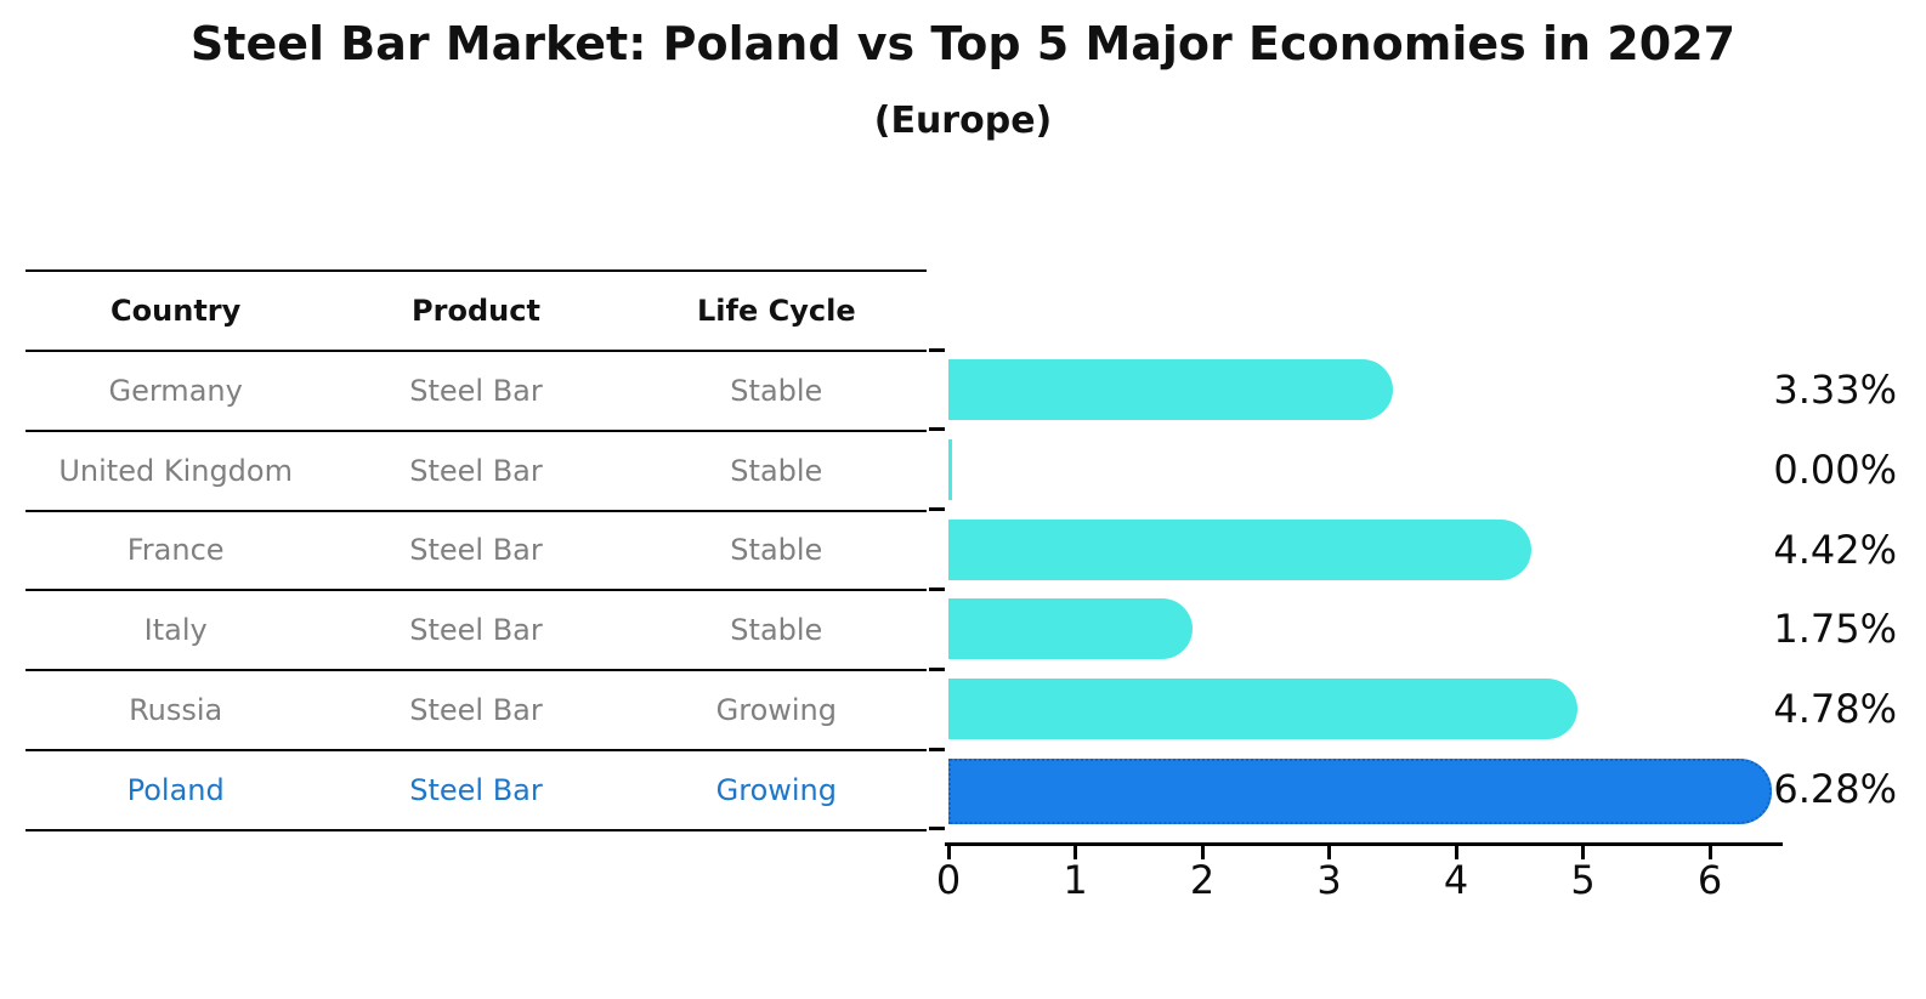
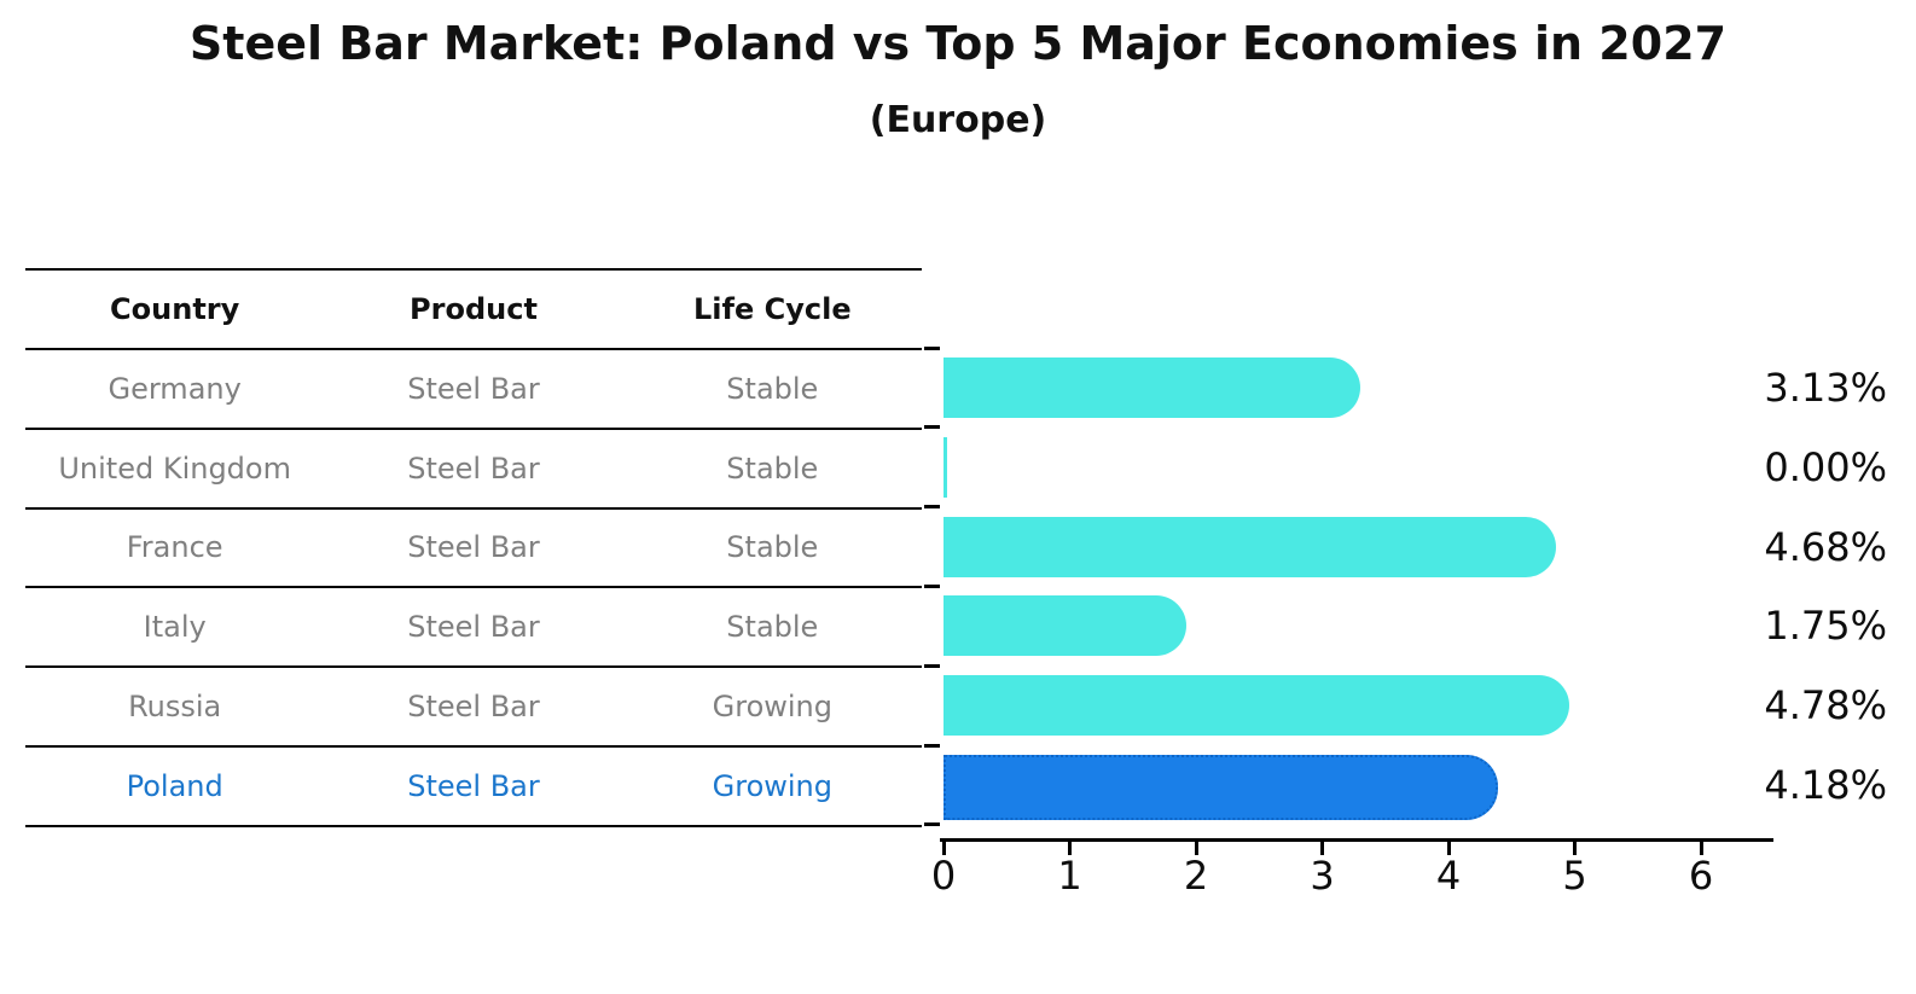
Germany: 3.33% -> 3.13%
France: 4.42% -> 4.68%
Poland: 6.28% -> 4.18%
